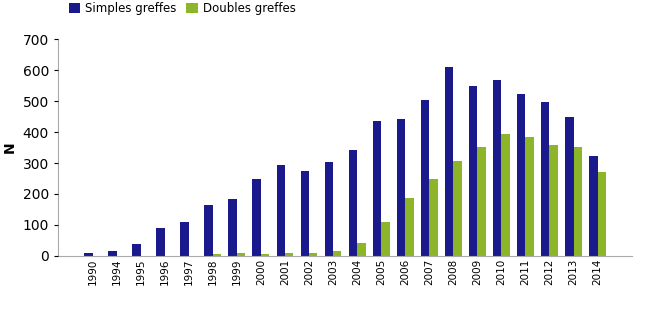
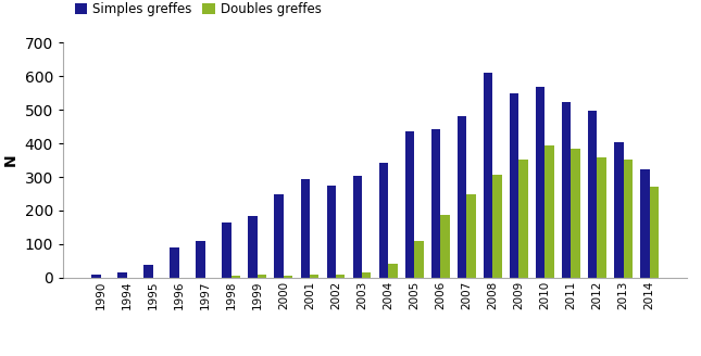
Simples greffes/2007: 503 -> 480
Simples greffes/2013: 450 -> 405
